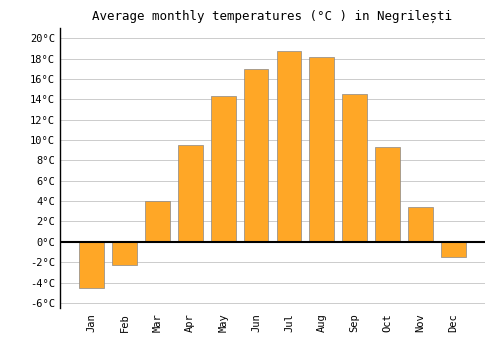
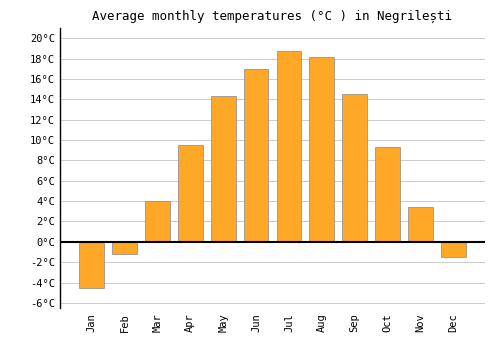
Feb: -2.3°C -> -1.2°C
